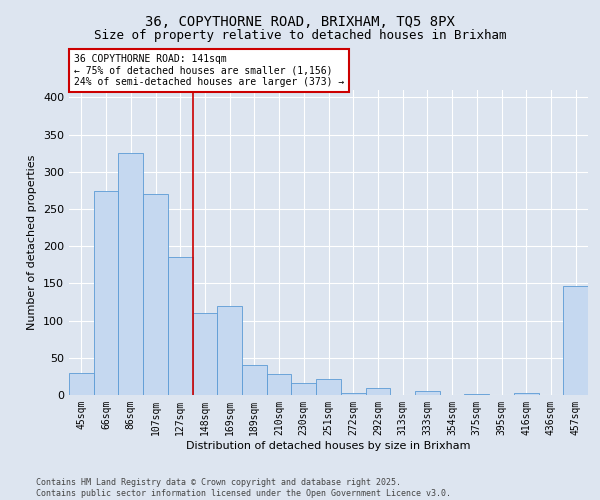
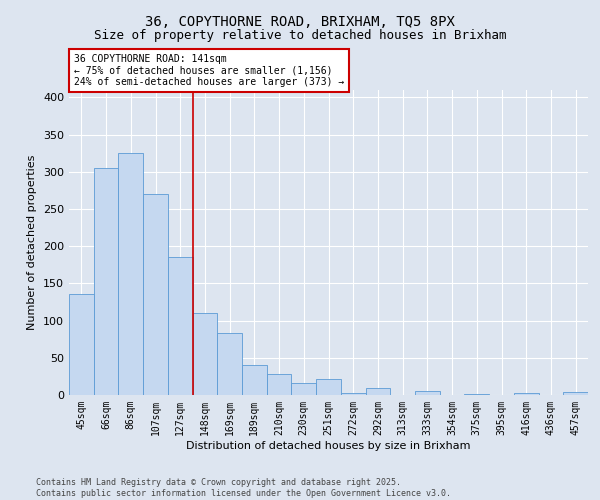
45sqm: 30 -> 136
66sqm: 274 -> 305
169sqm: 120 -> 83
457sqm: 146 -> 4
